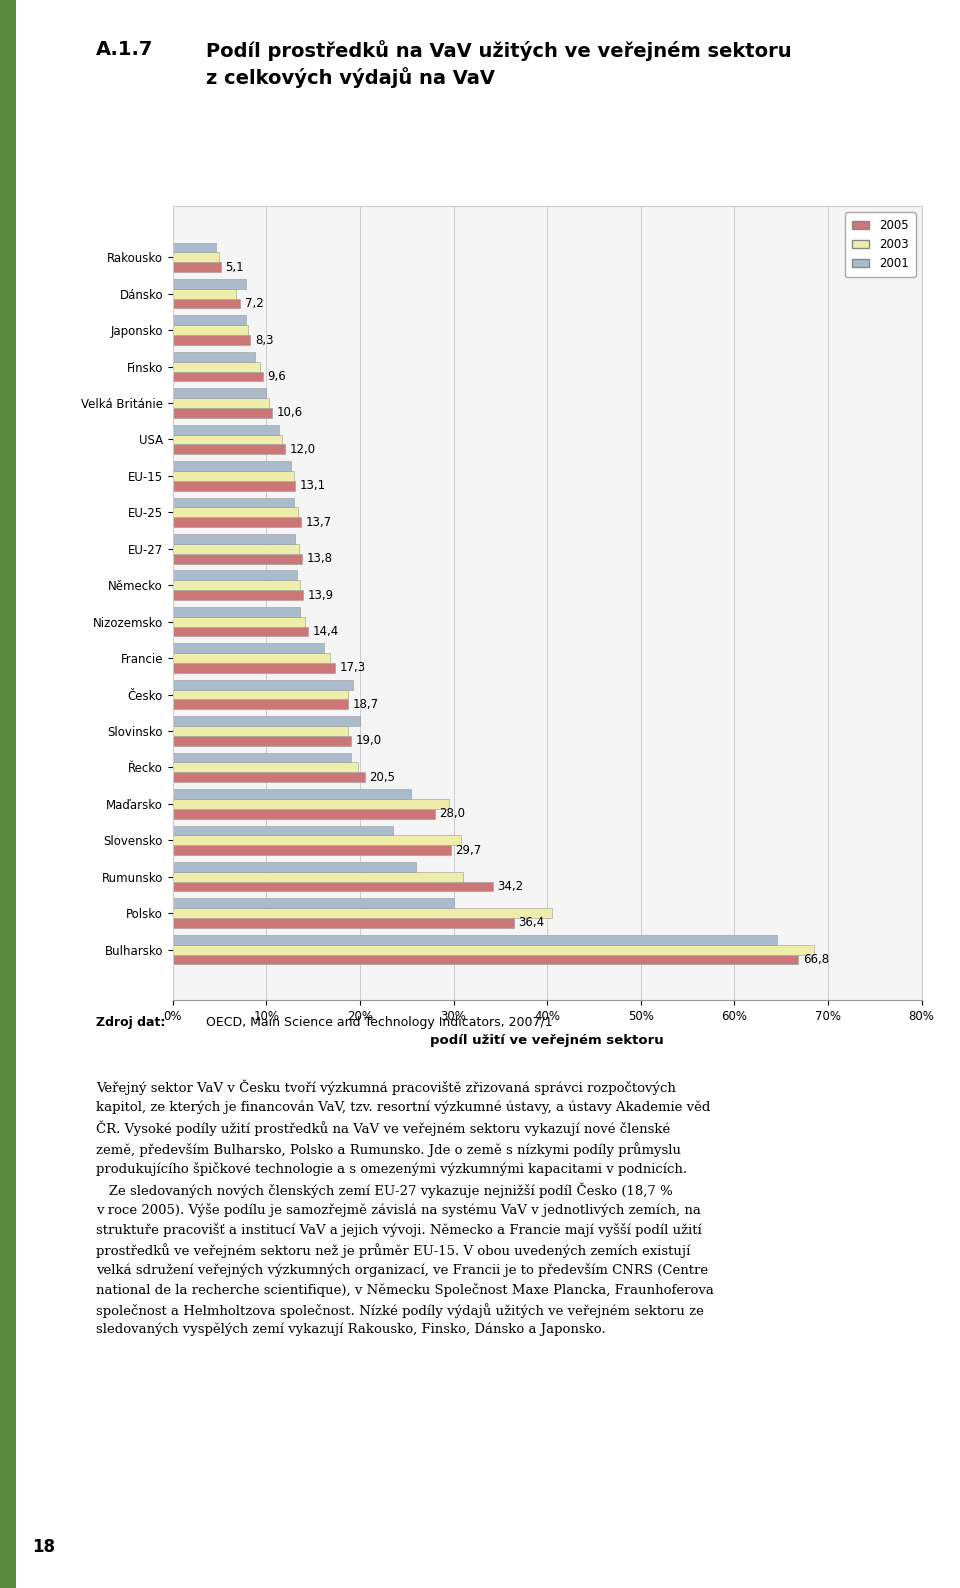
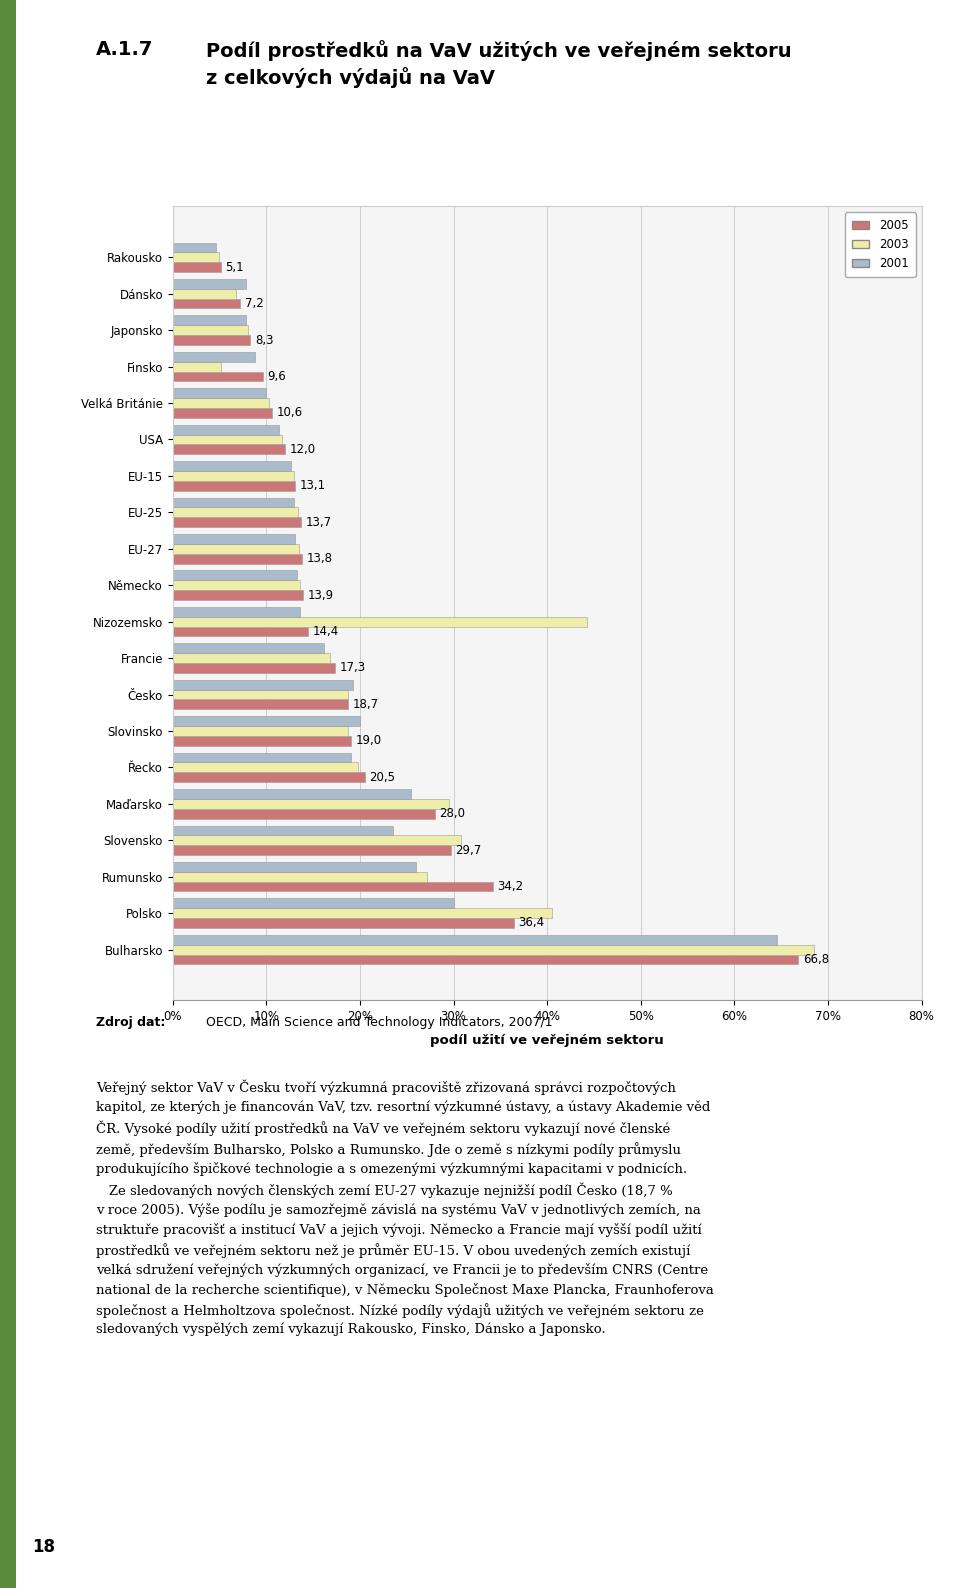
2003/Finsko: 9.3% -> 5.2%
2003/Nizozemsko: 14.1% -> 44.2%
2003/Rumunsko: 31.0% -> 27.2%
